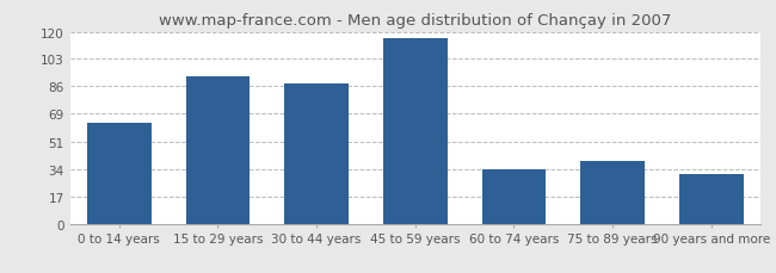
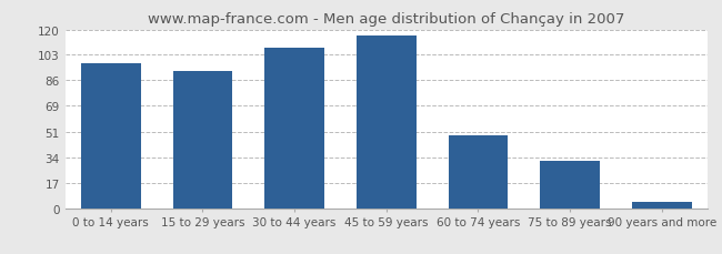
0 to 14 years: 63 -> 97
30 to 44 years: 88 -> 108
60 to 74 years: 34 -> 49
75 to 89 years: 39 -> 32
90 years and more: 31 -> 4
